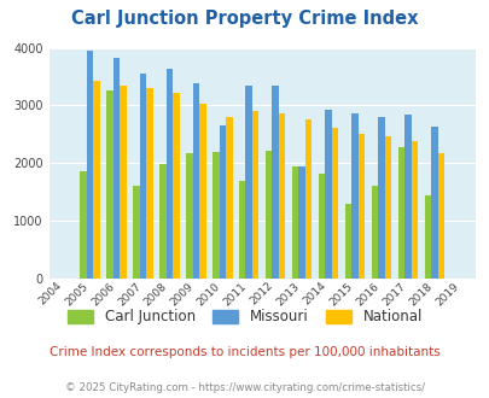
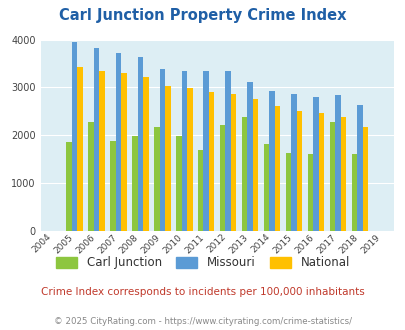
Carl Junction/2006: 3250 -> 2280
Carl Junction/2007: 1600 -> 1880
Missouri/2007: 3550 -> 3730
Carl Junction/2010: 2200 -> 1980
Missouri/2010: 2650 -> 3350
National/2010: 2800 -> 2980
Carl Junction/2013: 1950 -> 2390
Missouri/2013: 1950 -> 3120
Carl Junction/2015: 1300 -> 1640
Carl Junction/2018: 1450 -> 1610
